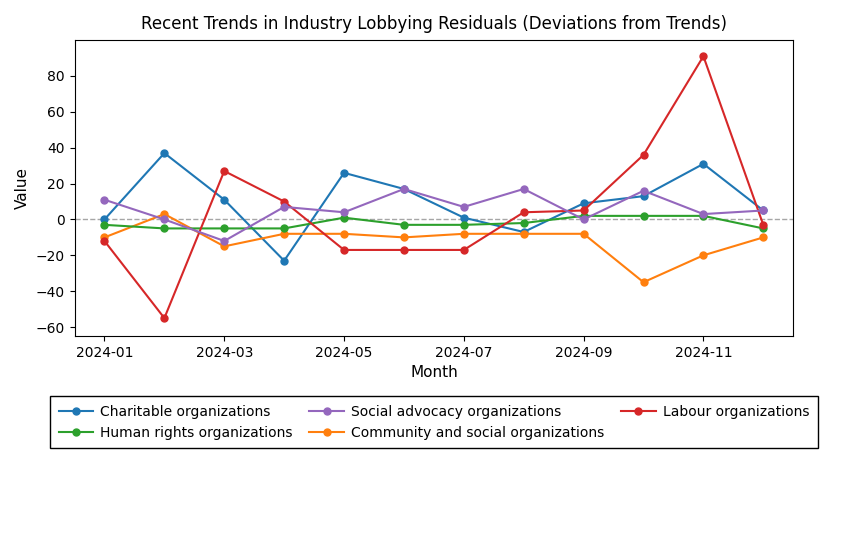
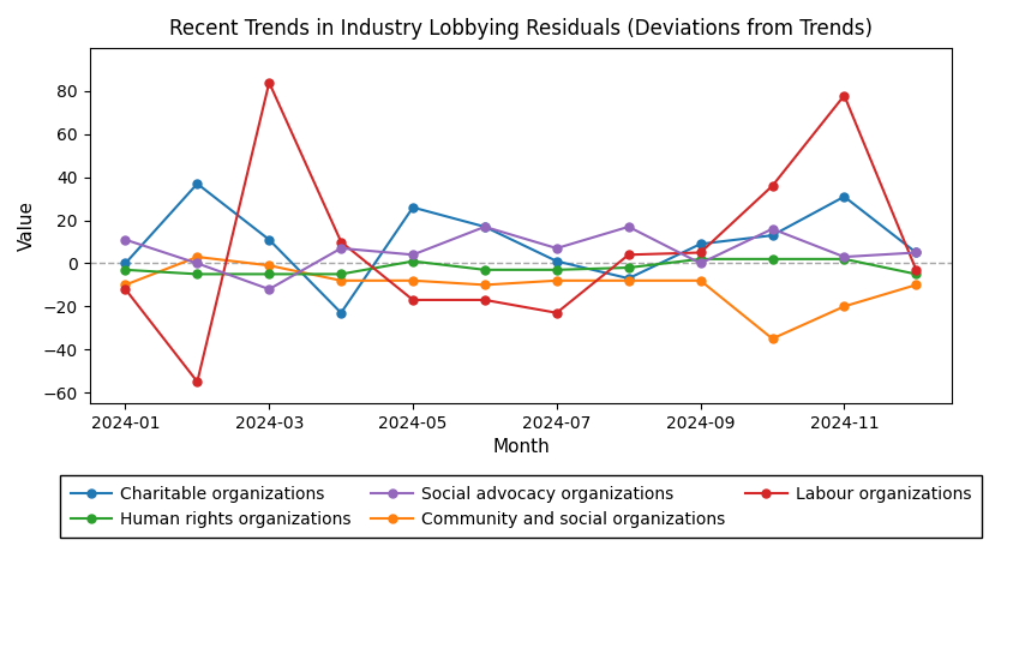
Community and social organizations/2024-03: -15 -> -1
Labour organizations/2024-03: 27 -> 84
Labour organizations/2024-07: -17 -> -23
Labour organizations/2024-11: 91 -> 78
